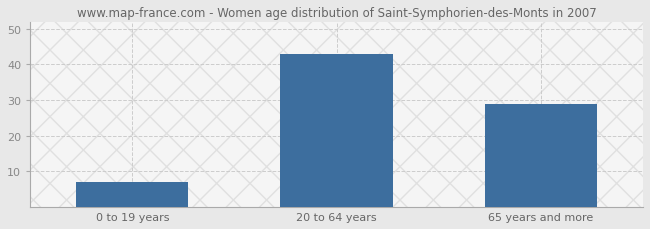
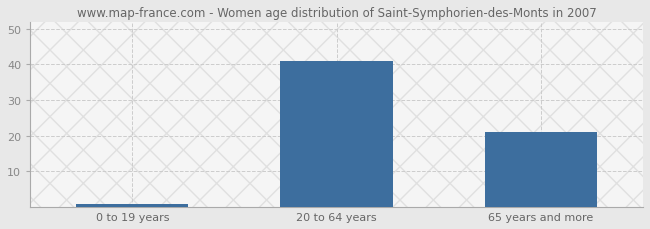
0 to 19 years: 7 -> 1
20 to 64 years: 43 -> 41
65 years and more: 29 -> 21
